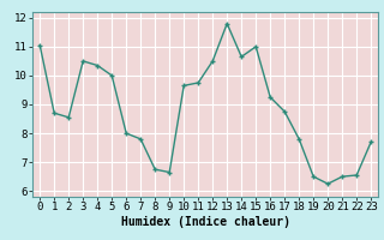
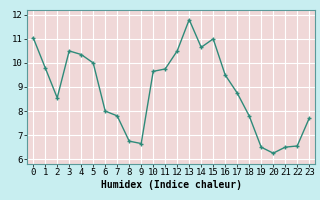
1: 8.70 -> 9.80
16: 9.25 -> 9.50
